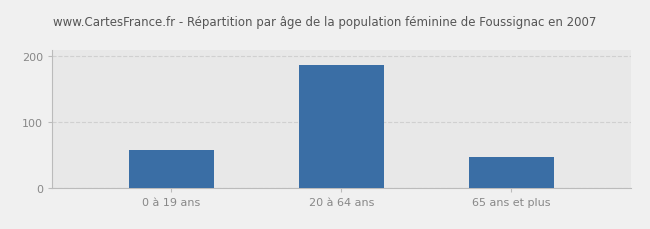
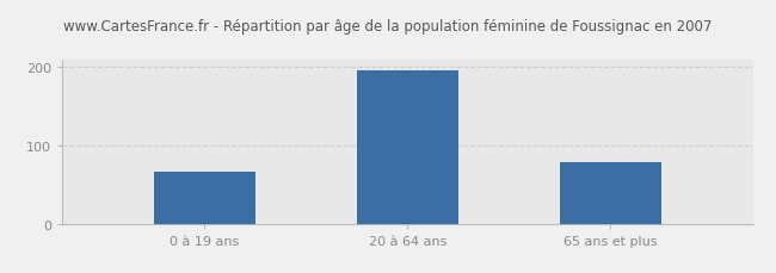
0 à 19 ans: 57 -> 66
20 à 64 ans: 186 -> 196
65 ans et plus: 47 -> 78
